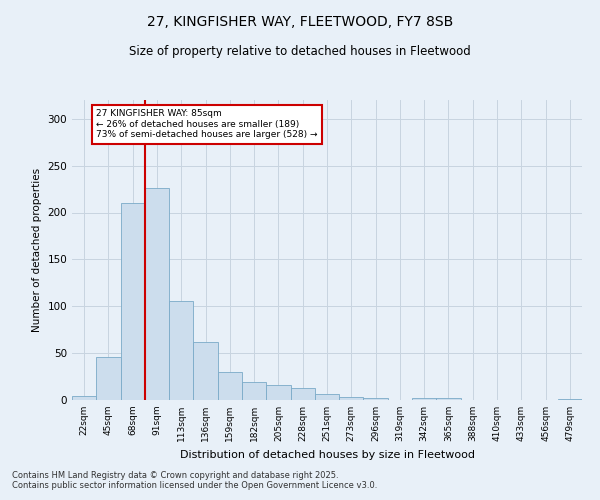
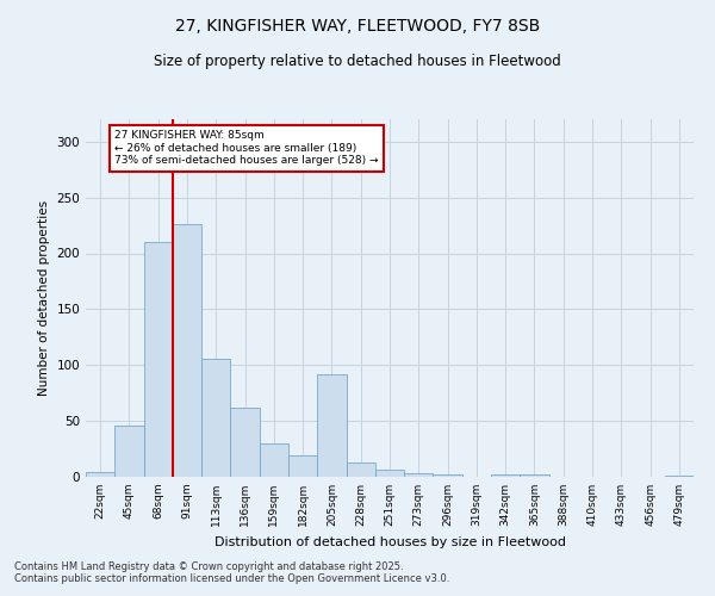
205sqm: 16 -> 92
